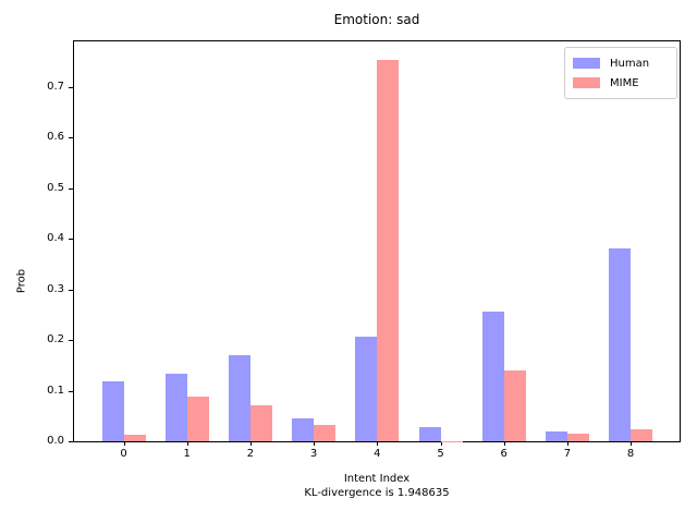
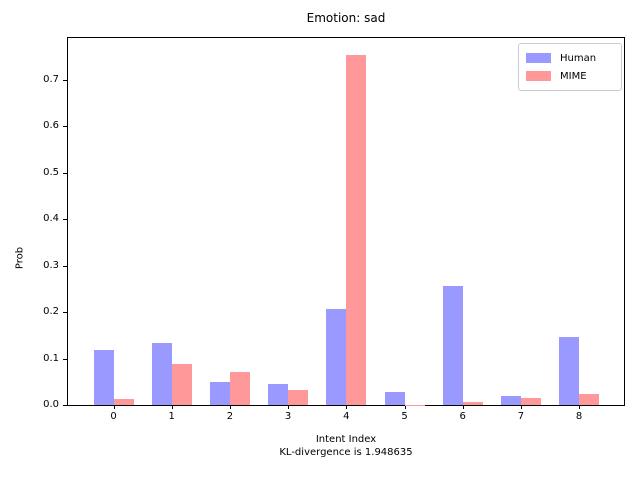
Human/2: 0.17 -> 0.05
MIME/6: 0.14 -> 0.01
Human/8: 0.38 -> 0.15
